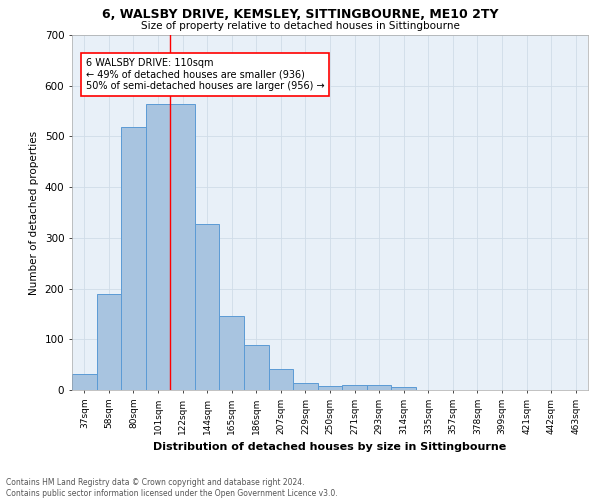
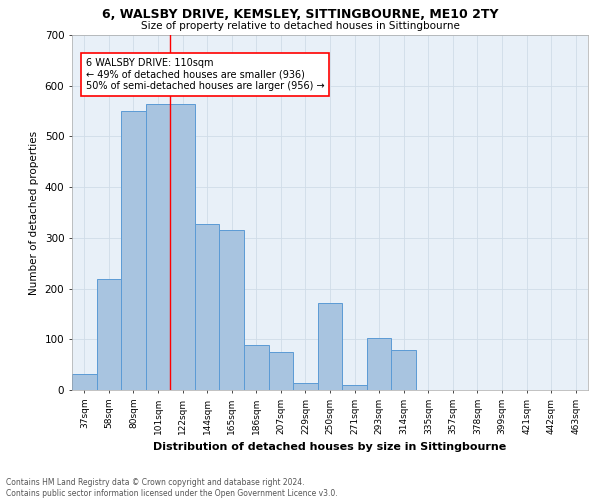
58sqm: 190 -> 218
80sqm: 518 -> 550
165sqm: 145 -> 316
207sqm: 42 -> 74
250sqm: 8 -> 172
293sqm: 10 -> 102
314sqm: 5 -> 78
